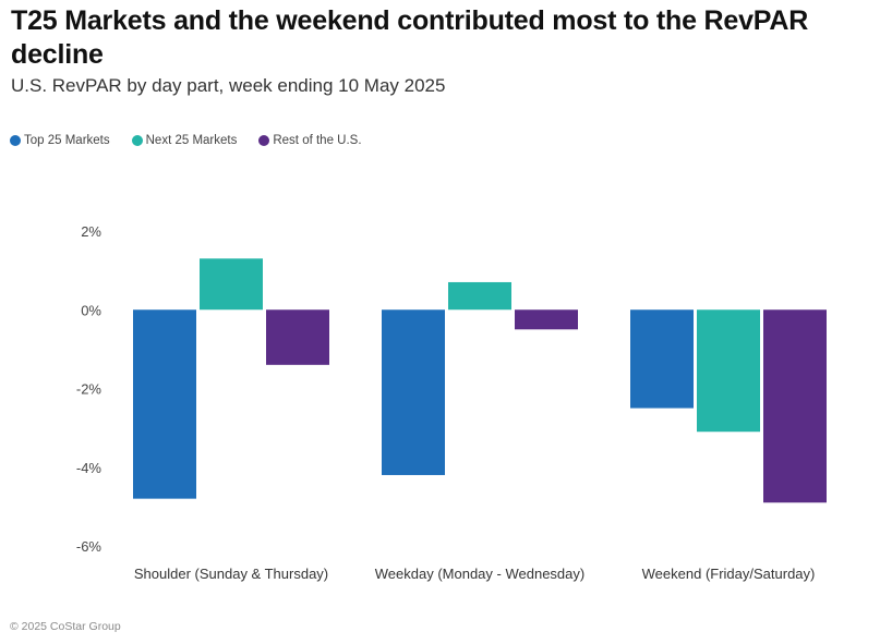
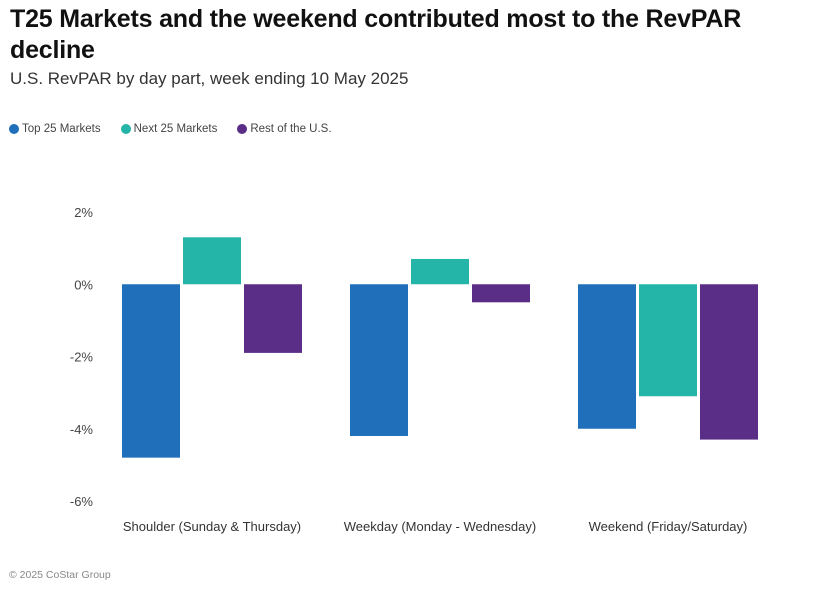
Rest of the U.S./Shoulder (Sunday & Thursday): -1.4% -> -1.9%
Top 25 Markets/Weekend (Friday/Saturday): -2.5% -> -4.0%
Rest of the U.S./Weekend (Friday/Saturday): -4.9% -> -4.3%
